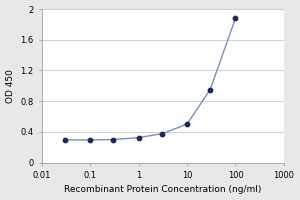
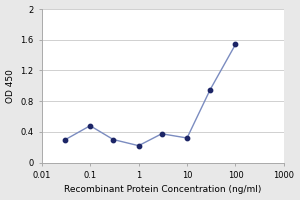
0.1: 0.29 -> 0.48
1: 0.33 -> 0.22
10: 0.50 -> 0.32
100: 1.88 -> 1.54
